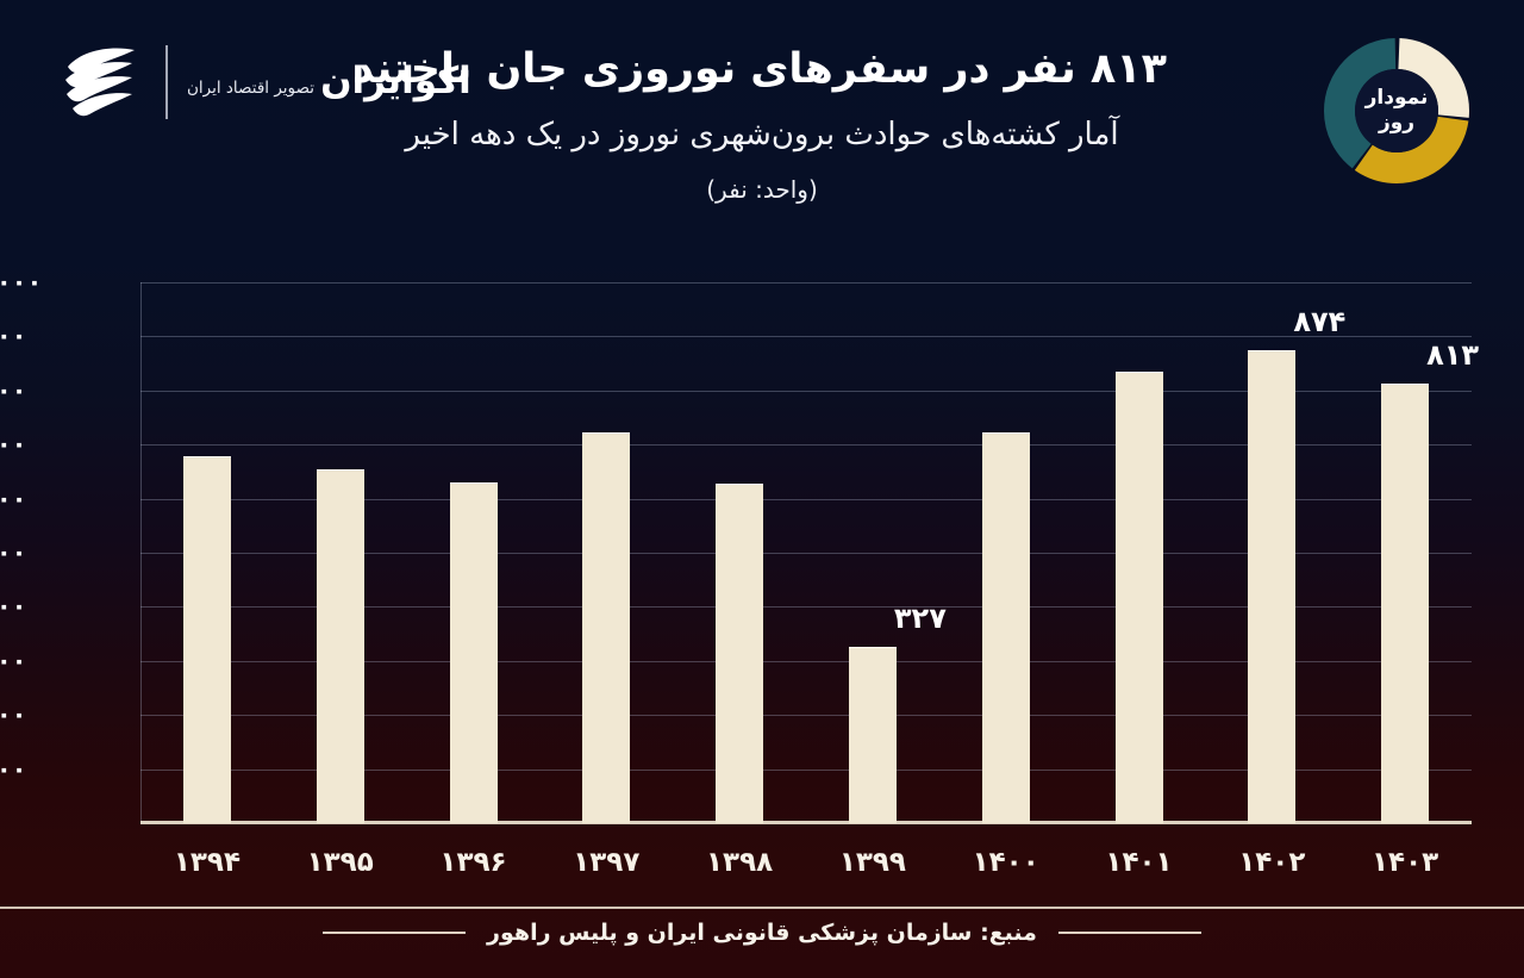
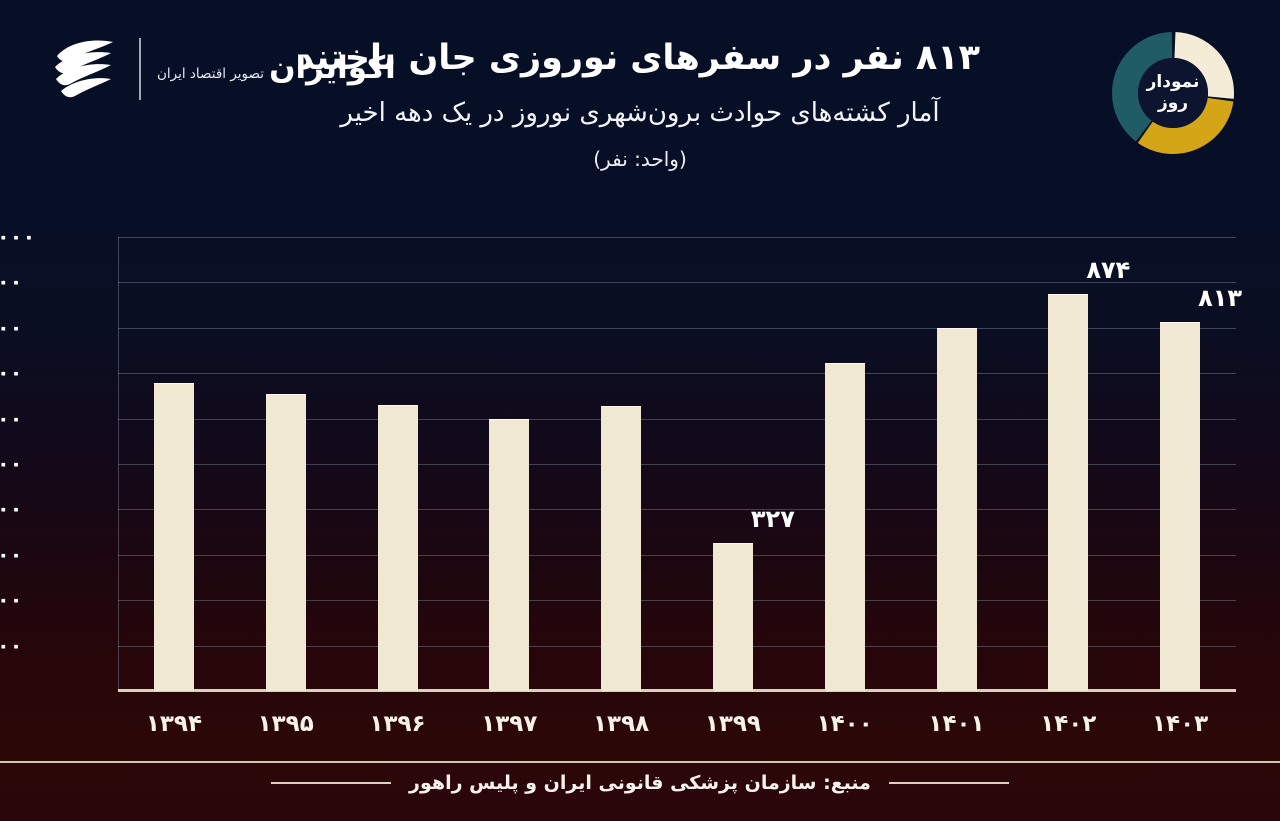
۱۳۹۷: 720 -> 600
۱۴۰۱: 840 -> 800
